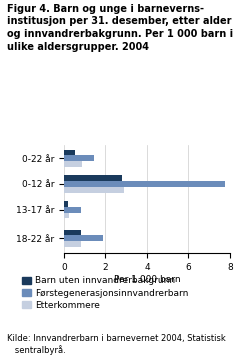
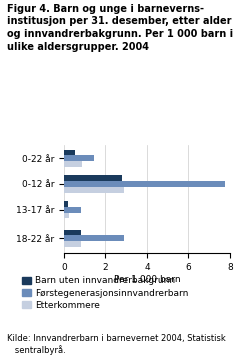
Førstegenerasjonsinnvandrerbarn/18-22 år: 1.90 -> 2.90
